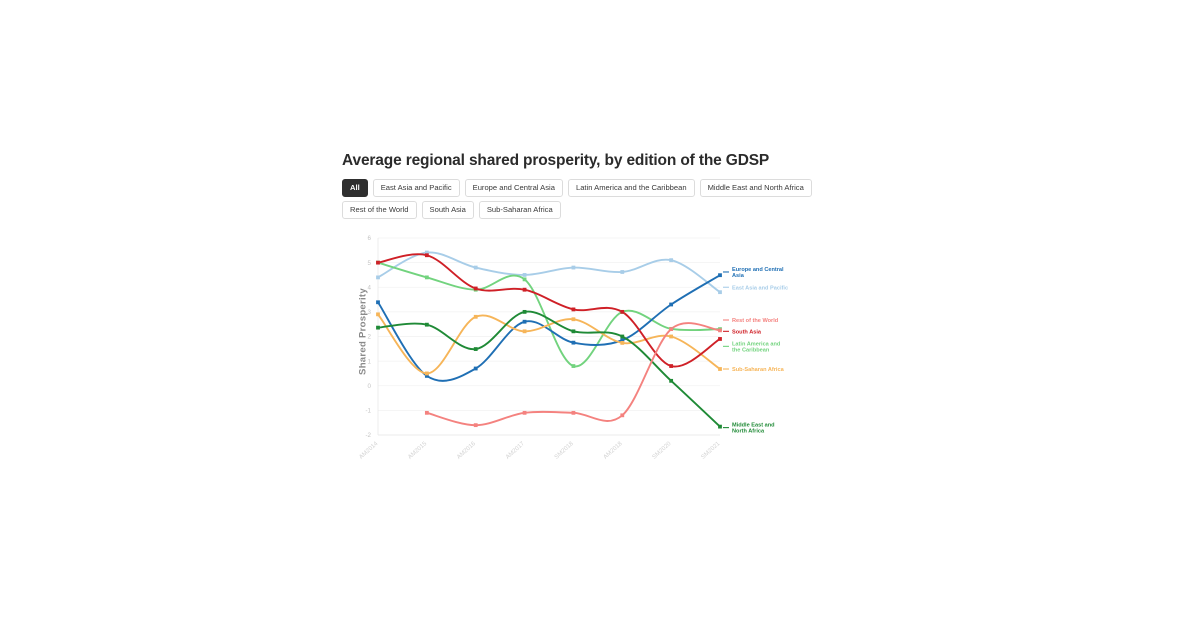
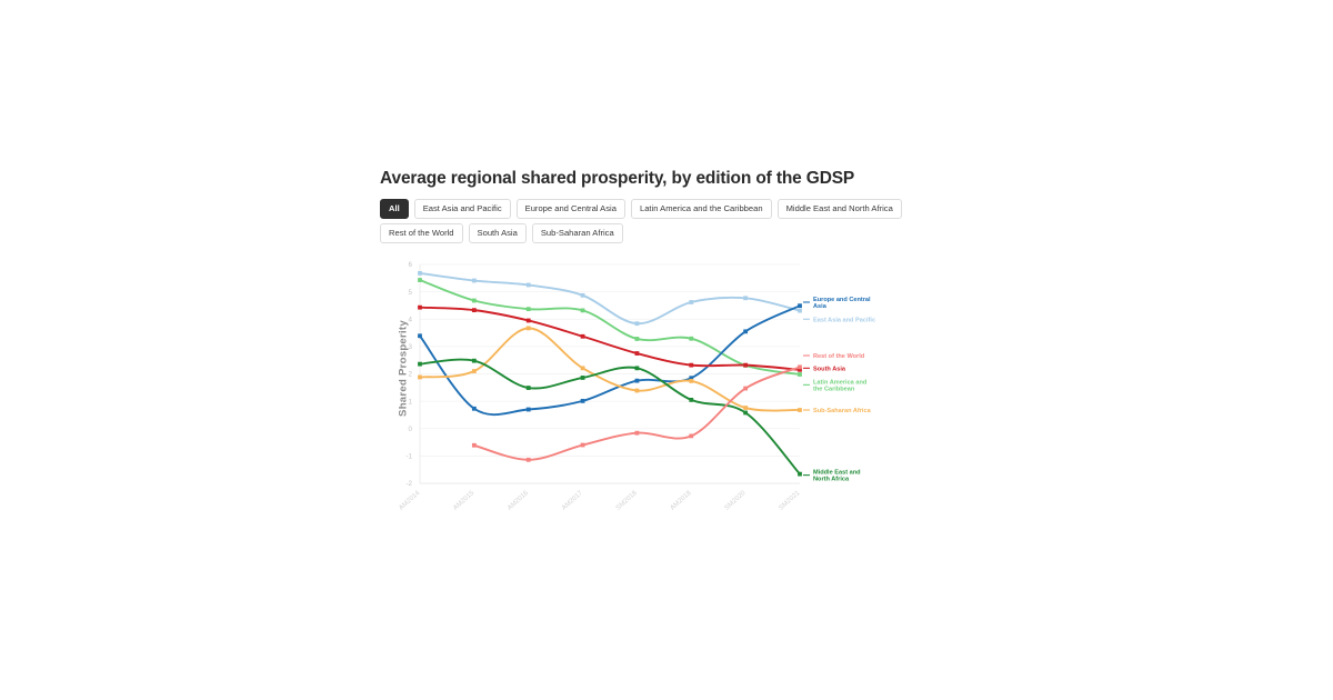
Europe and Central Asia/AM2014: 4.4 -> 5.7
Latin America and the Caribbean/AM2014: 5.0 -> 5.4
South Asia/AM2014: 5.0 -> 4.4
Sub-Saharan Africa/AM2014: 2.9 -> 1.9
East Asia and Pacific/AM2015: 0.4 -> 0.7
Latin America and the Caribbean/AM2015: 4.4 -> 4.7
South Asia/AM2015: 5.3 -> 4.3
Rest of the World/AM2015: -1.1 -> -0.6
Sub-Saharan Africa/AM2015: 0.5 -> 2.1
Europe and Central Asia/AM2016: 4.8 -> 5.2
Latin America and the Caribbean/AM2016: 3.9 -> 4.4
Rest of the World/AM2016: -1.6 -> -1.1
Sub-Saharan Africa/AM2016: 2.8 -> 3.7
Europe and Central Asia/AM2017: 4.5 -> 4.9
East Asia and Pacific/AM2017: 2.6 -> 1.0
South Asia/AM2017: 3.9 -> 3.4
Rest of the World/AM2017: -1.1 -> -0.6
Middle East and North Africa/AM2017: 3.0 -> 1.9
Europe and Central Asia/SM2018: 4.8 -> 3.8
Latin America and the Caribbean/SM2018: 0.8 -> 3.3
South Asia/SM2018: 3.1 -> 2.8
Rest of the World/SM2018: -1.1 -> -0.2
Sub-Saharan Africa/SM2018: 2.7 -> 1.4
Latin America and the Caribbean/AM2018: 3.0 -> 3.3
South Asia/AM2018: 3.0 -> 2.3
Rest of the World/AM2018: -1.2 -> -0.3
Middle East and North Africa/AM2018: 2.0 -> 1.1
Europe and Central Asia/SM2020: 5.1 -> 4.8
East Asia and Pacific/SM2020: 3.3 -> 3.5
South Asia/SM2020: 0.8 -> 2.3
Rest of the World/SM2020: 2.3 -> 1.5
Sub-Saharan Africa/SM2020: 2.0 -> 0.8
Middle East and North Africa/SM2020: 0.2 -> 0.6
Europe and Central Asia/SM2021: 3.8 -> 4.3
Latin America and the Caribbean/SM2021: 2.3 -> 2.0
South Asia/SM2021: 1.9 -> 2.1
